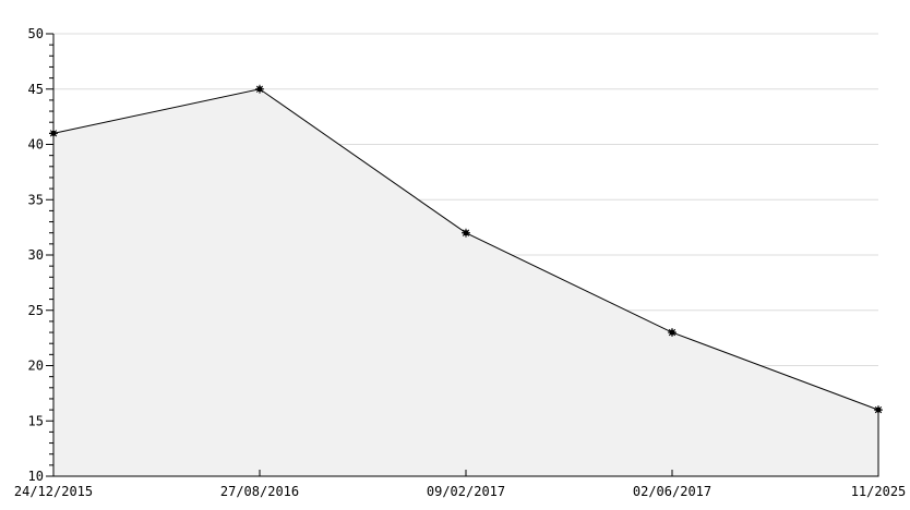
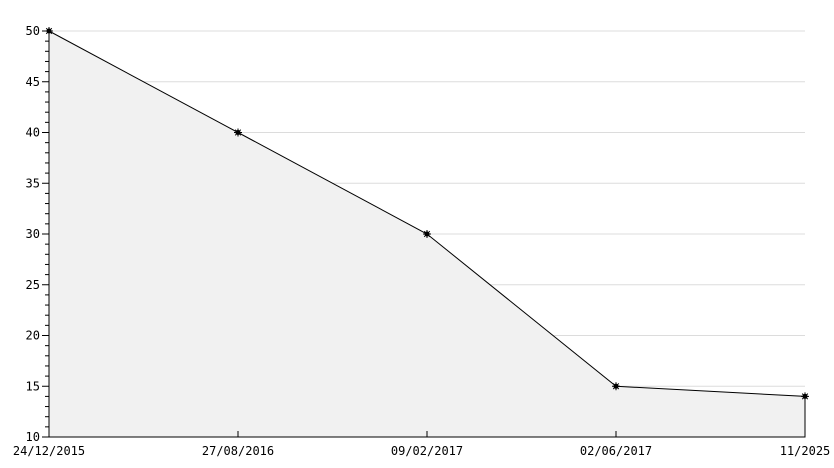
24/12/2015: 41 -> 50
27/08/2016: 45 -> 40
09/02/2017: 32 -> 30
02/06/2017: 23 -> 15
11/2025: 16 -> 14
